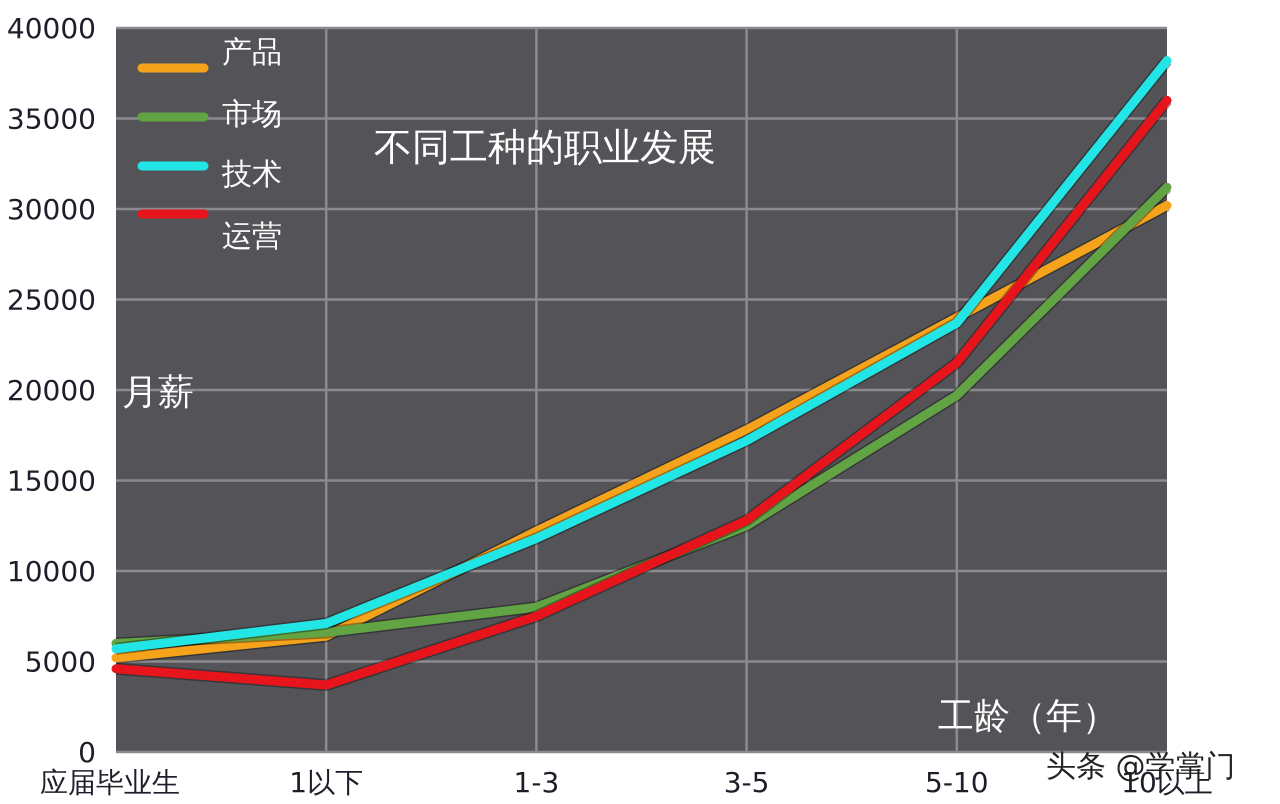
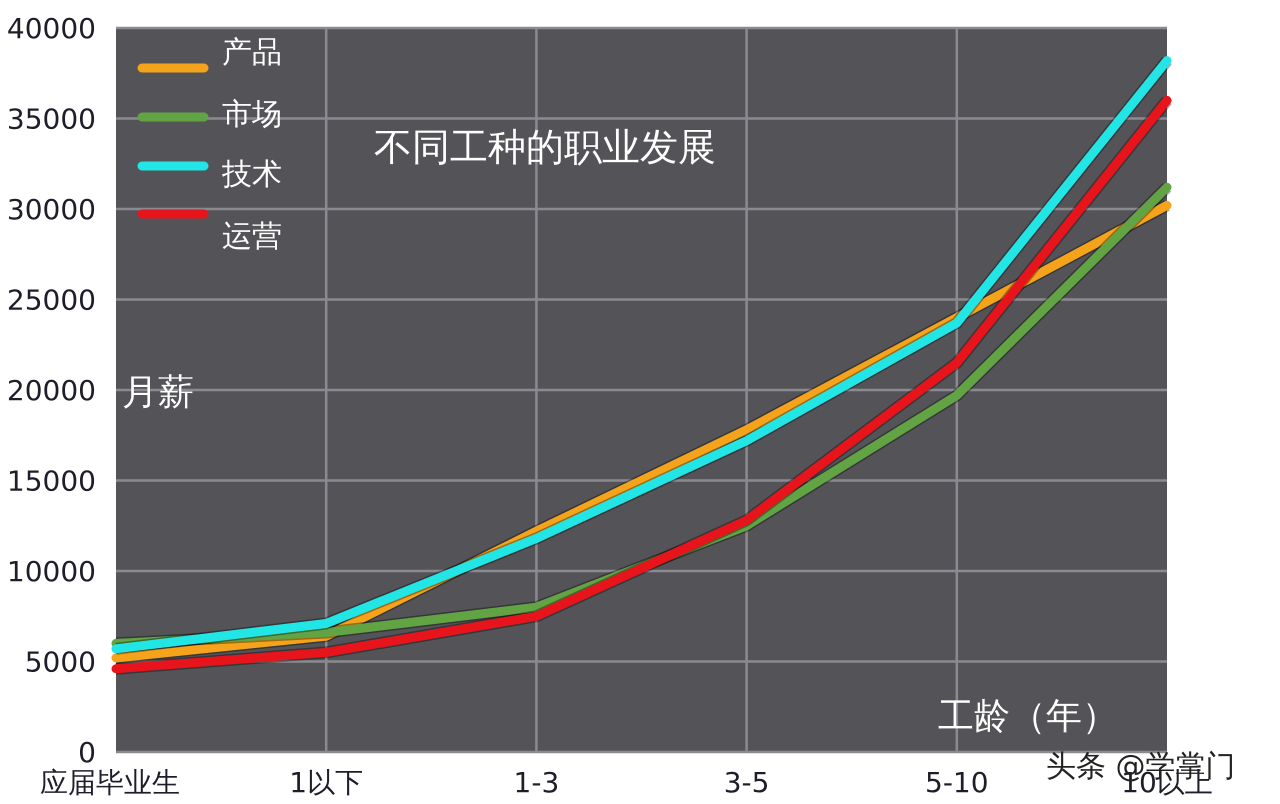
运营/1以下: 3700 -> 5500
